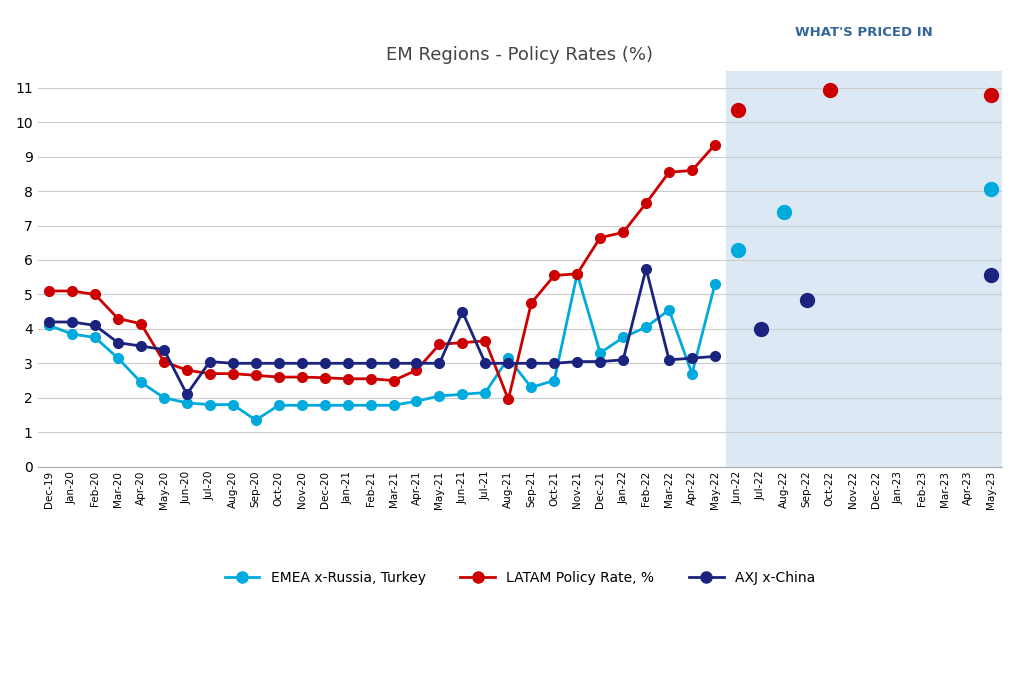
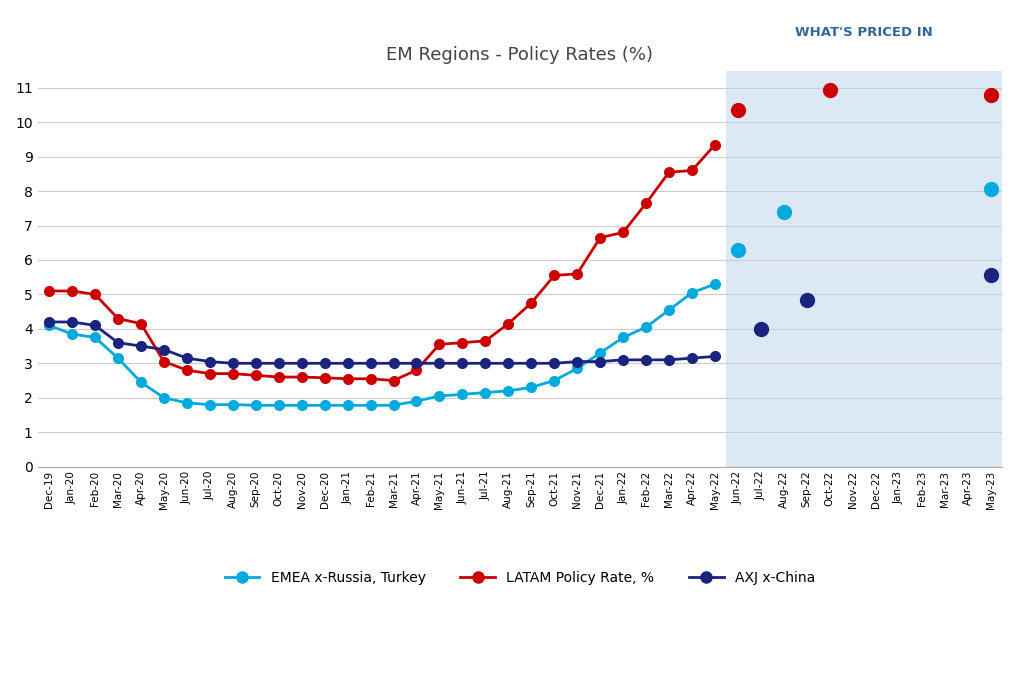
AXJ x-China/Jun-20: 2.10 -> 3.15
EMEA x-Russia, Turkey/Sep-20: 1.35 -> 1.78
AXJ x-China/Jun-21: 4.50 -> 3.00
EMEA x-Russia, Turkey/Aug-21: 3.15 -> 2.20
LATAM Policy Rate, %/Aug-21: 1.95 -> 4.15
EMEA x-Russia, Turkey/Nov-21: 5.60 -> 2.85
AXJ x-China/Feb-22: 5.75 -> 3.10
EMEA x-Russia, Turkey/Apr-22: 2.70 -> 5.05
